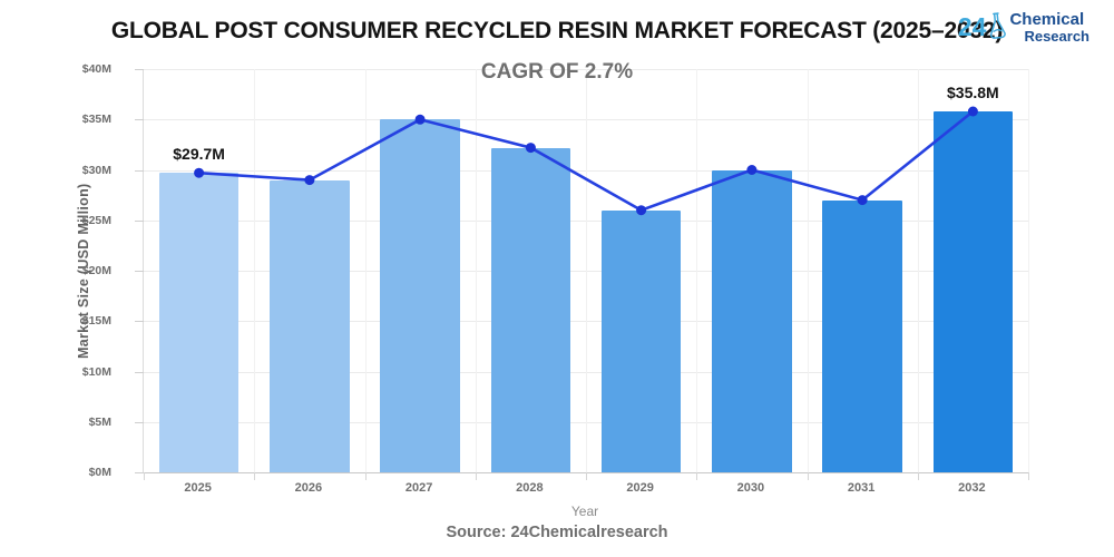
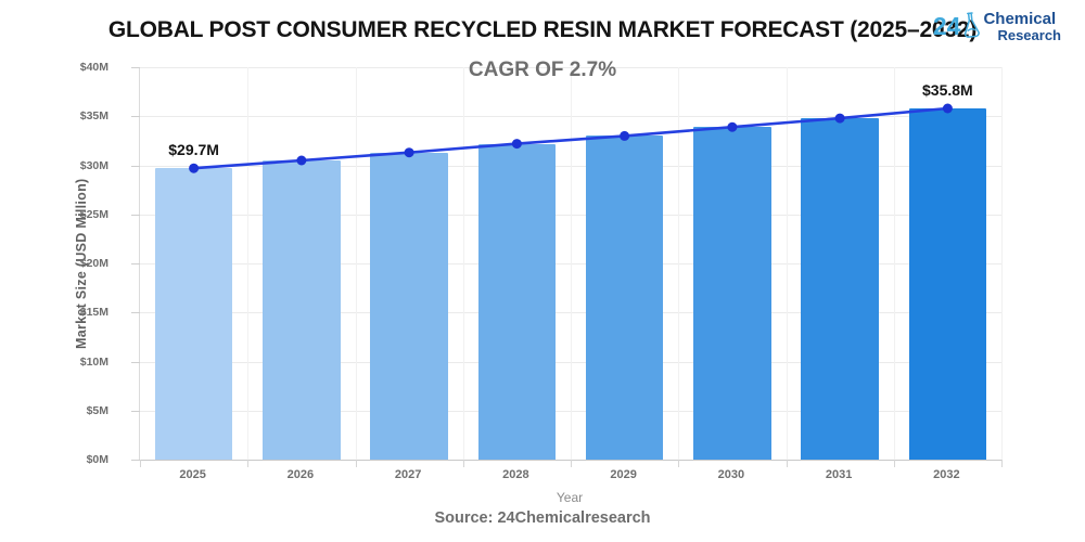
2026: $29M -> $30M
2027: $35M -> $31M
2029: $26M -> $33M
2030: $30M -> $34M
2031: $27M -> $35M
